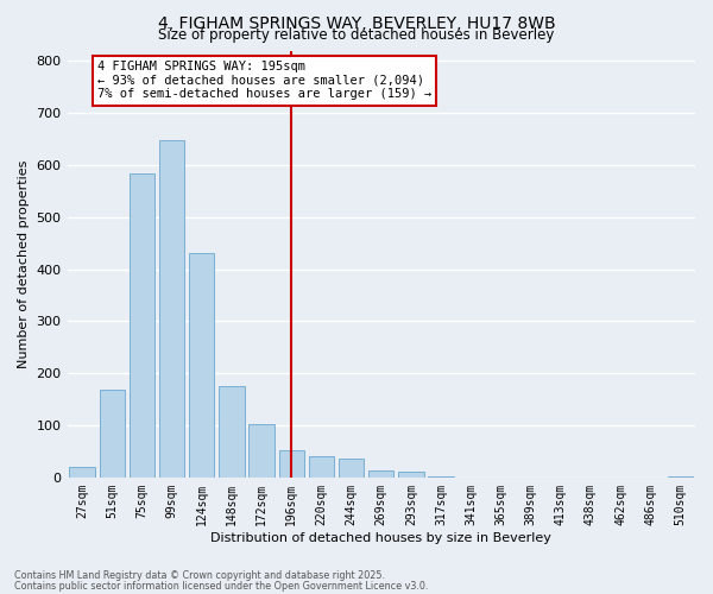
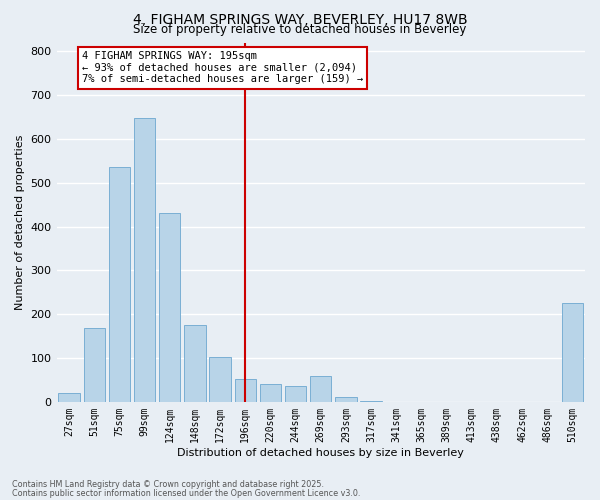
75sqm: 583 -> 535
269sqm: 13 -> 60
510sqm: 2 -> 225
